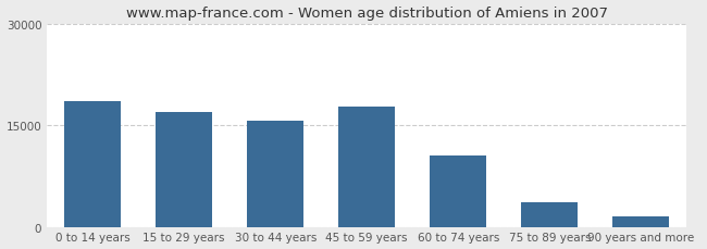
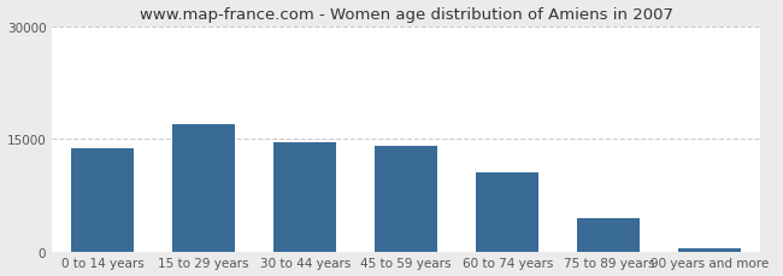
0 to 14 years: 18600 -> 13800
30 to 44 years: 15600 -> 14500
45 to 59 years: 17800 -> 14100
75 to 89 years: 3600 -> 4500
90 years and more: 1600 -> 400
